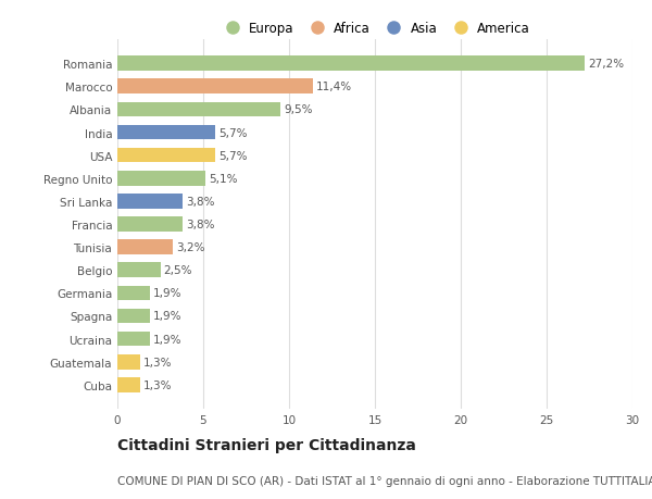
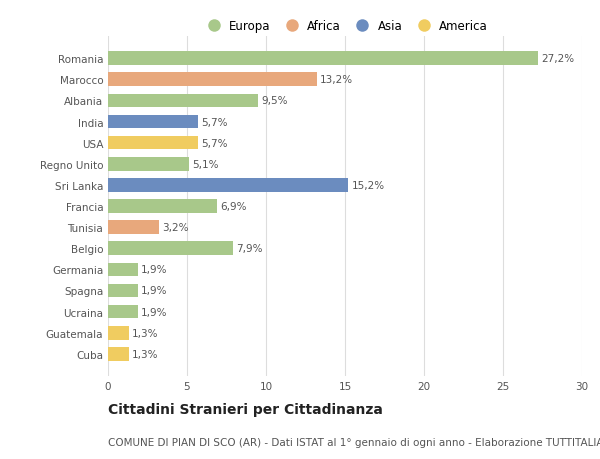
Marocco: 11,4% -> 13,2%
Sri Lanka: 3,8% -> 15,2%
Francia: 3,8% -> 6,9%
Belgio: 2,5% -> 7,9%
